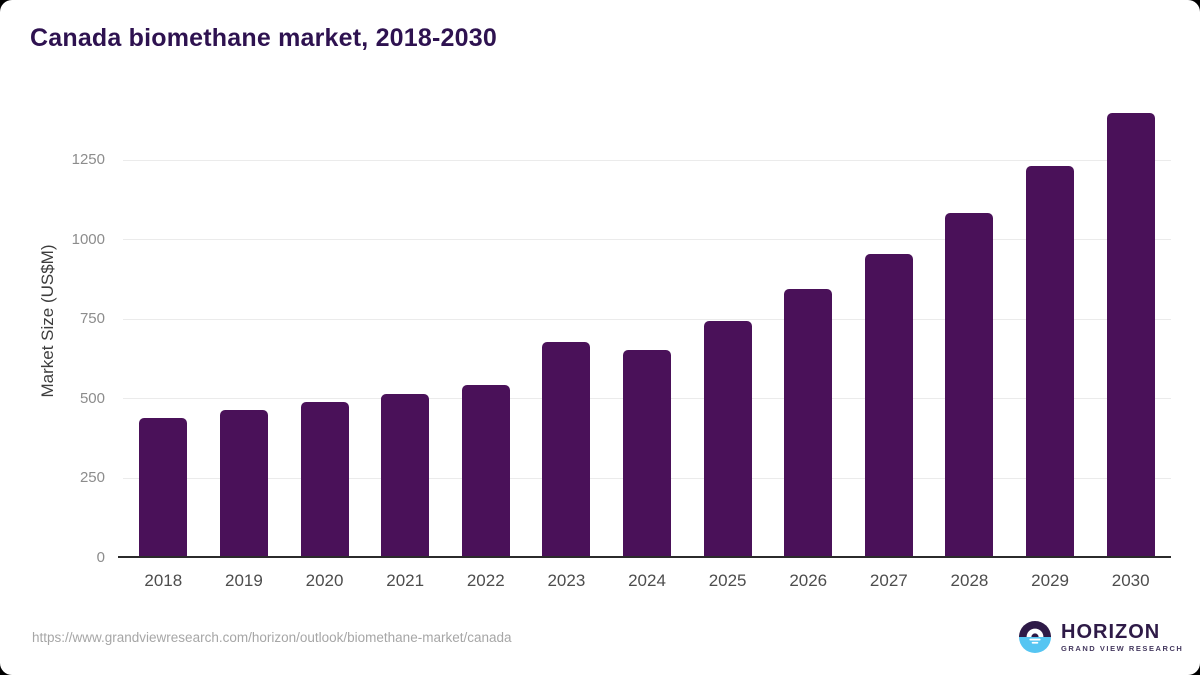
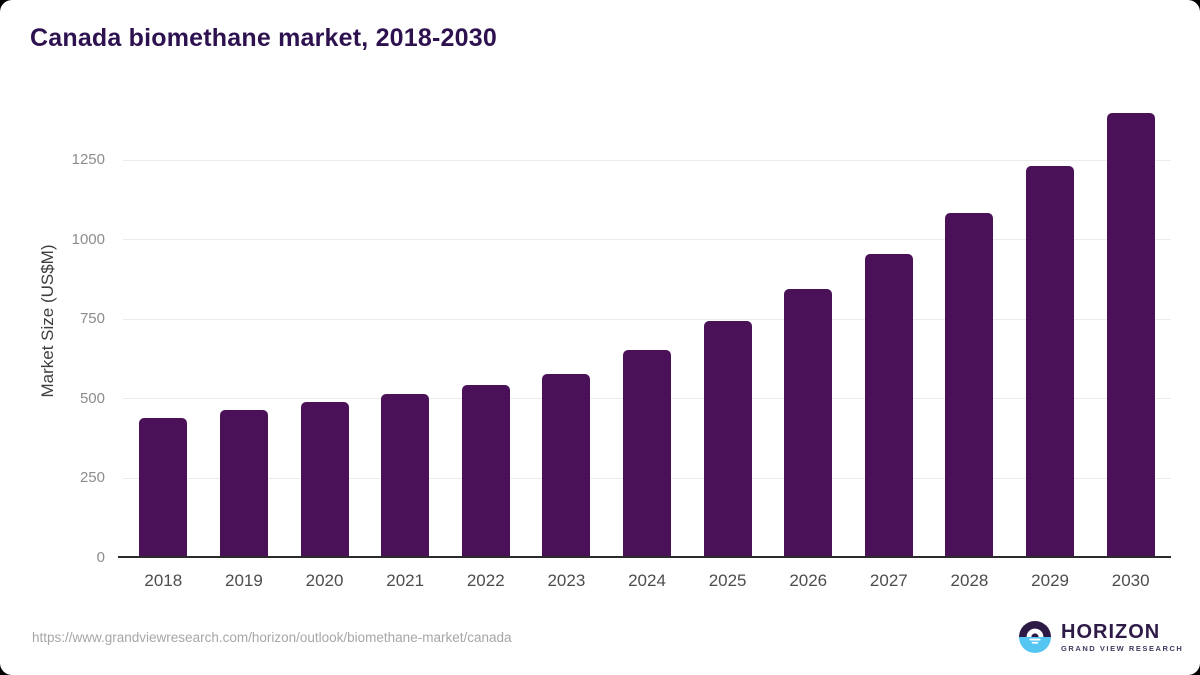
2023: 680 -> 580
